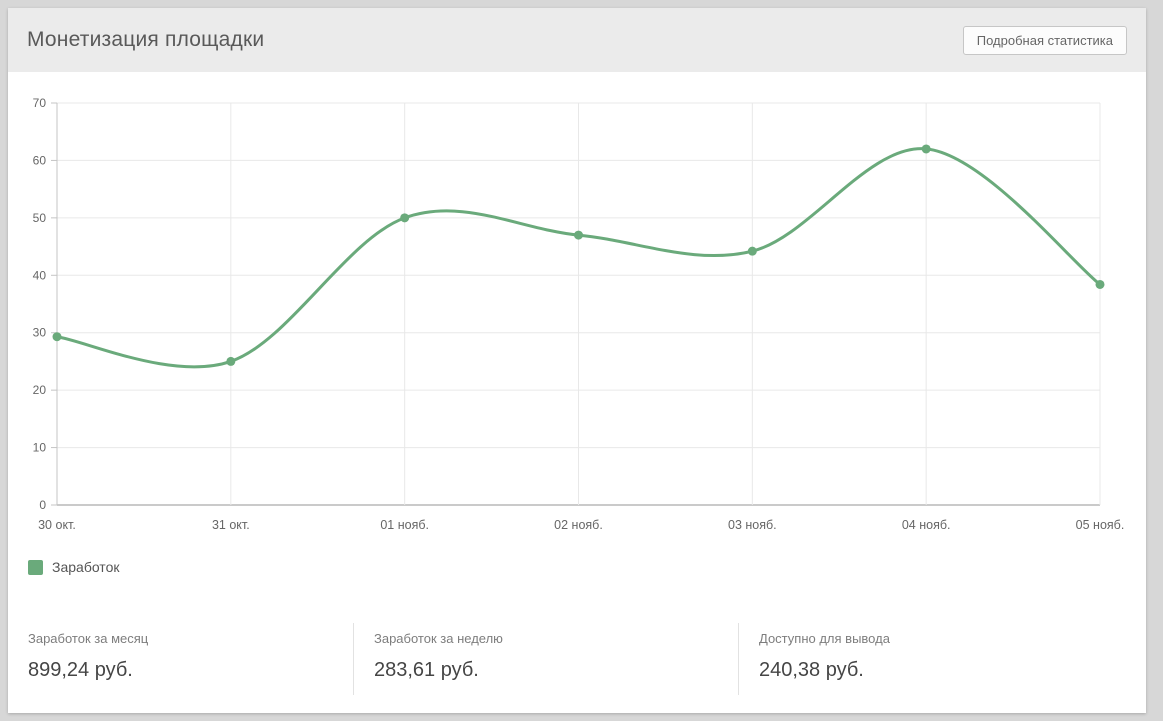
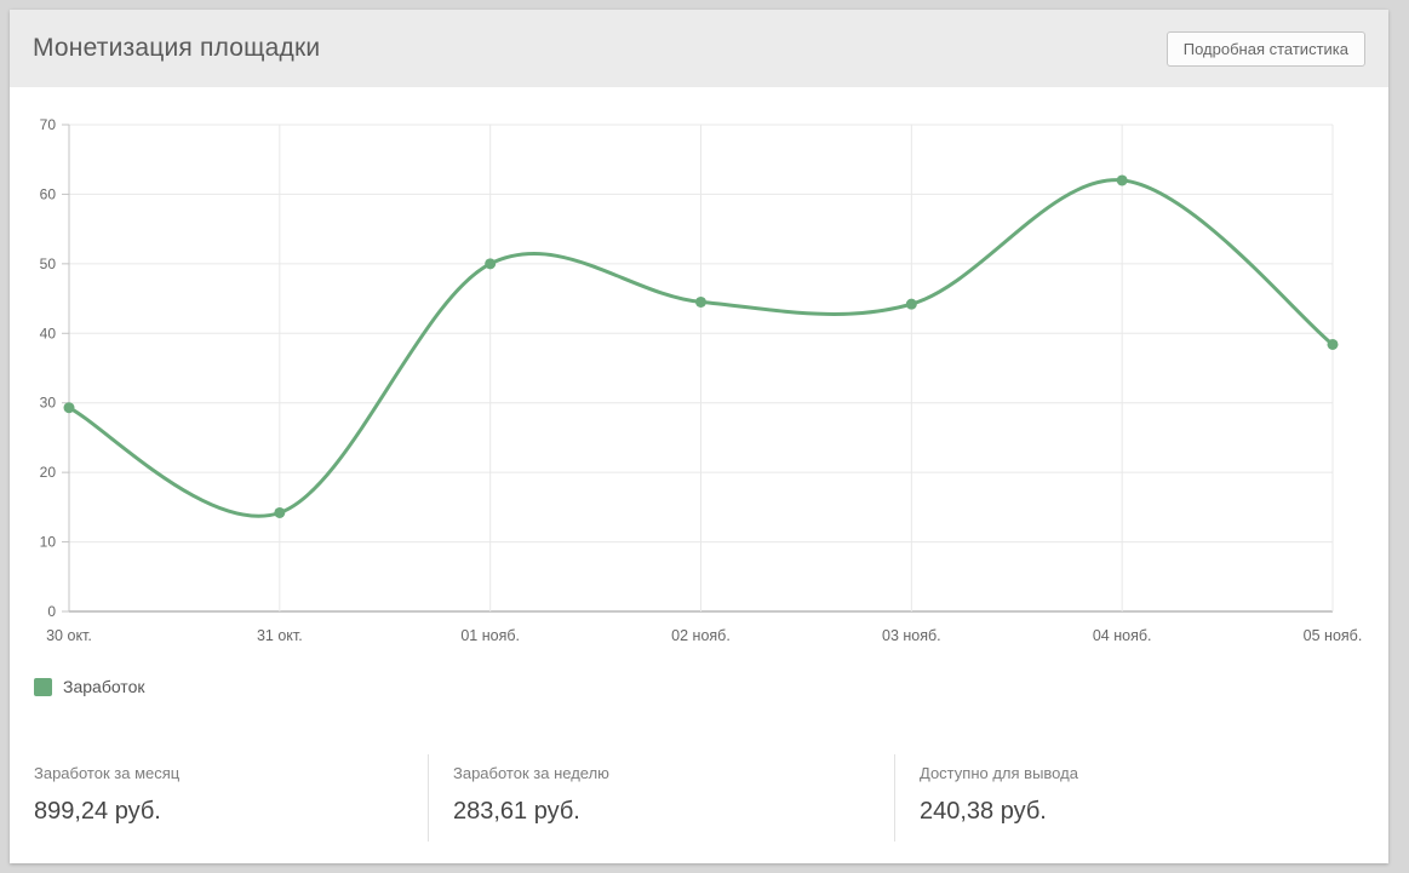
31 окт.: 25 -> 14
02 нояб.: 47 -> 44
